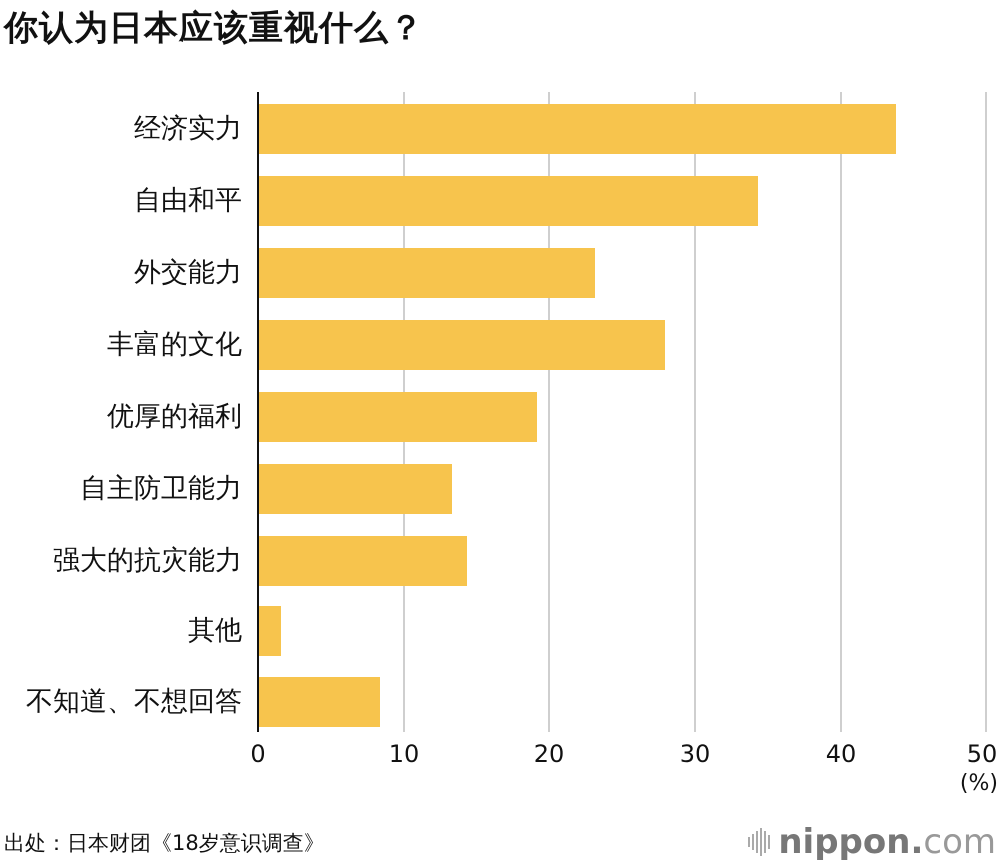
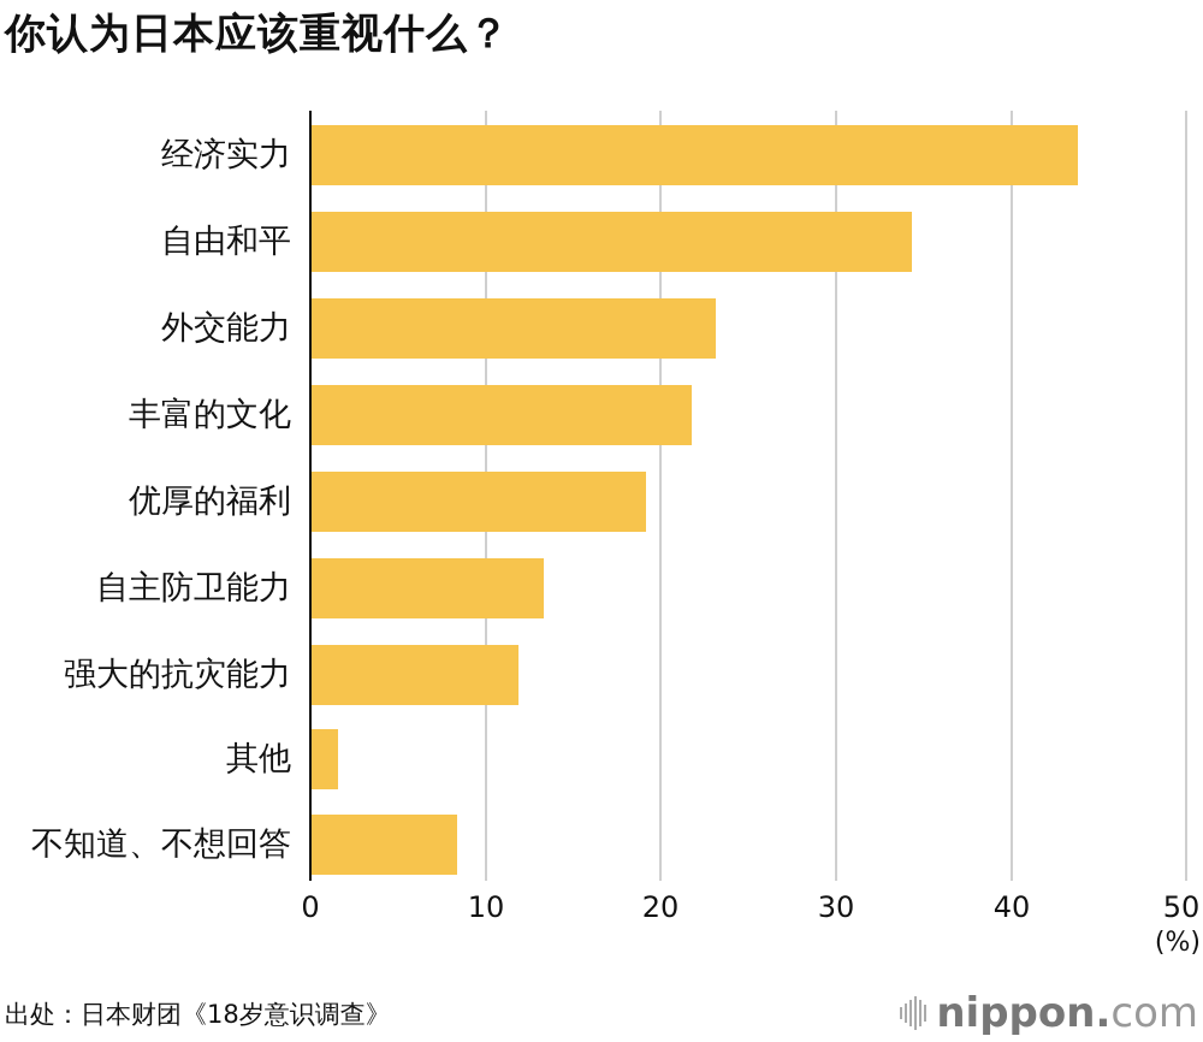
丰富的文化: 27.9 -> 21.7
强大的抗灾能力: 14.3 -> 11.8
